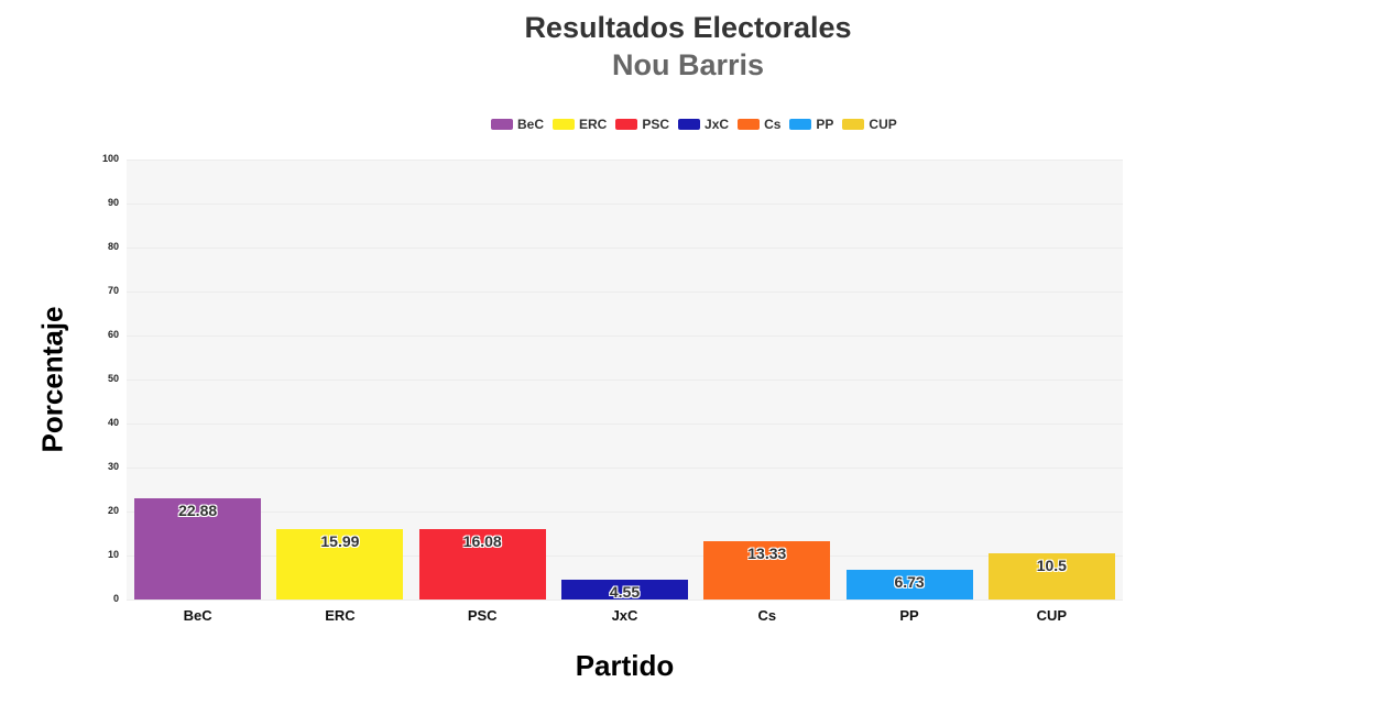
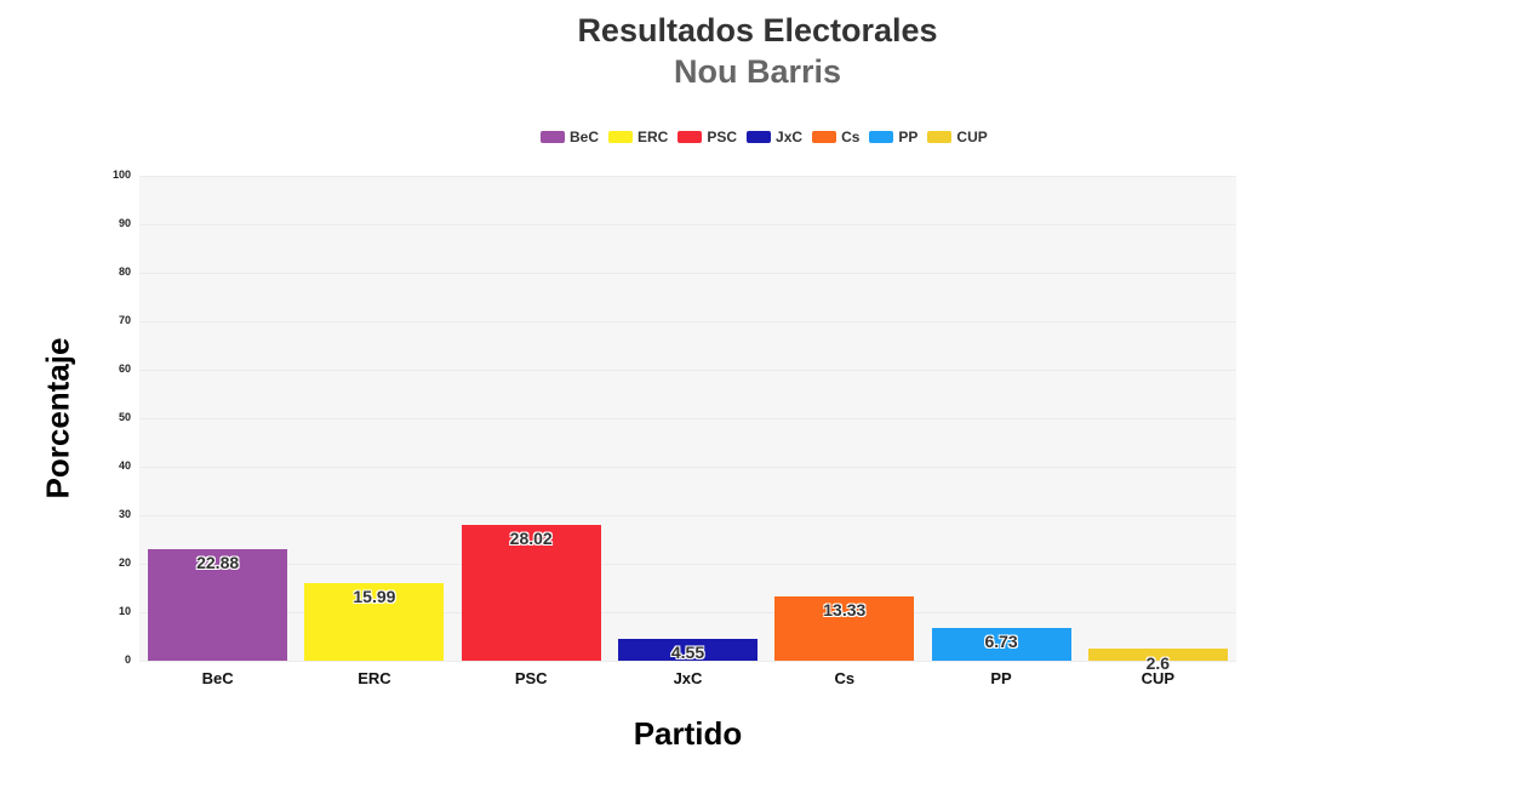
PSC: 16.08 -> 28.02
CUP: 10.5 -> 2.6
